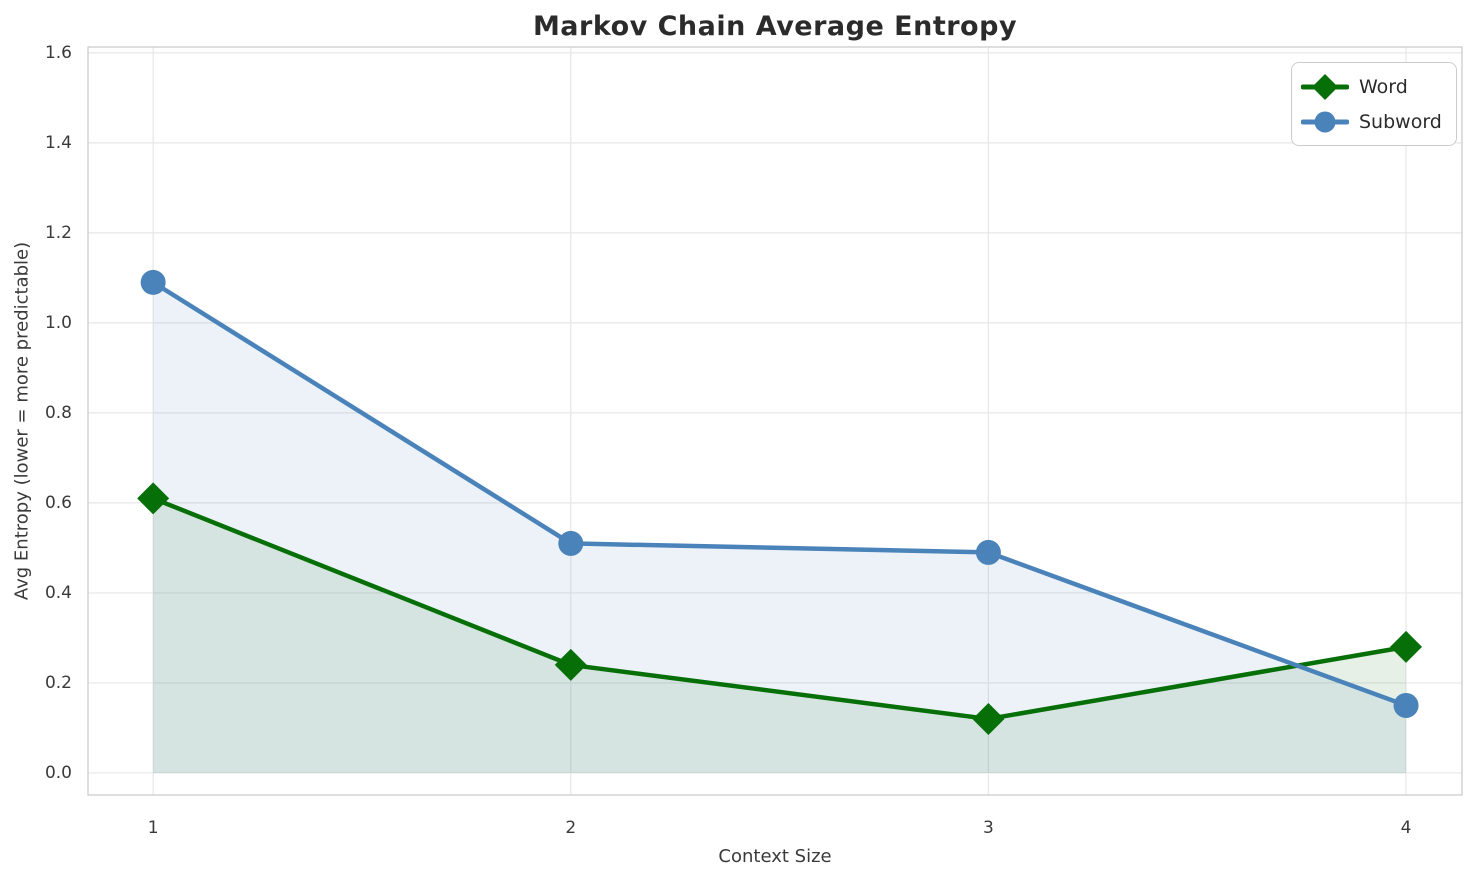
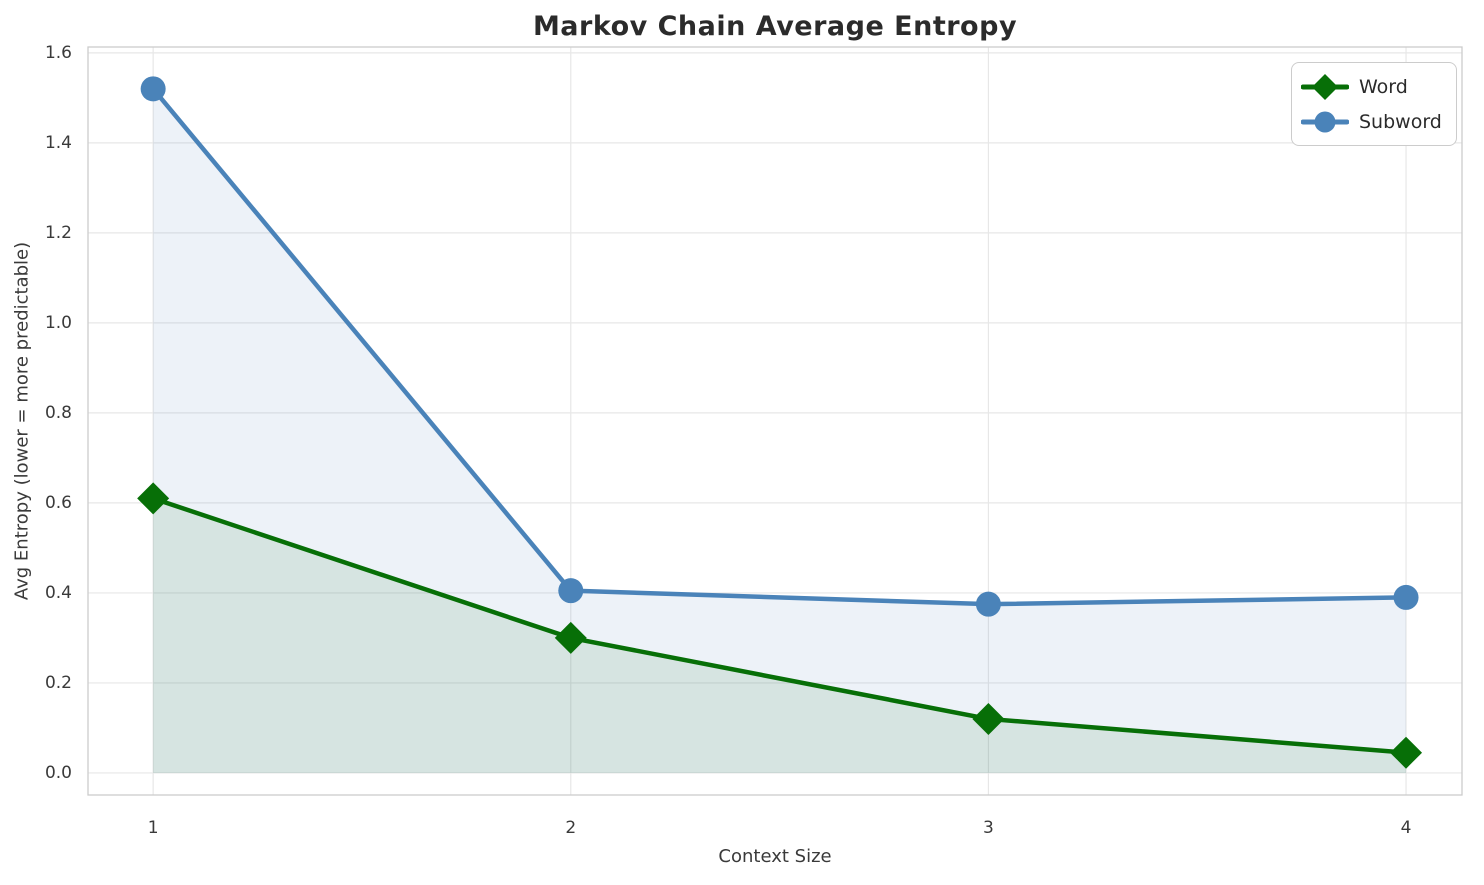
Subword/1: 1.09 -> 1.52
Word/2: 0.24 -> 0.30
Subword/2: 0.51 -> 0.41
Subword/3: 0.49 -> 0.38
Word/4: 0.28 -> 0.04
Subword/4: 0.15 -> 0.39
